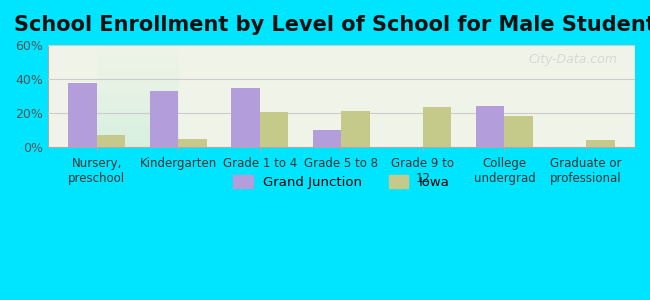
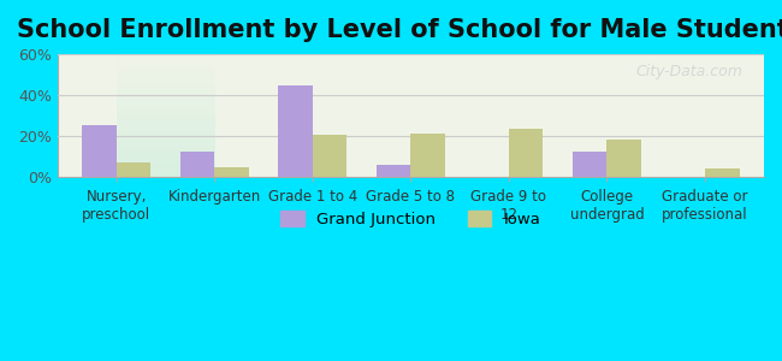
Grand Junction/Nursery, preschool: 38% -> 26%
Grand Junction/Kindergarten: 33% -> 12%
Grand Junction/Grade 1 to 4: 35% -> 44%
Grand Junction/Grade 5 to 8: 10% -> 6%
Grand Junction/College undergrad: 24% -> 12%
